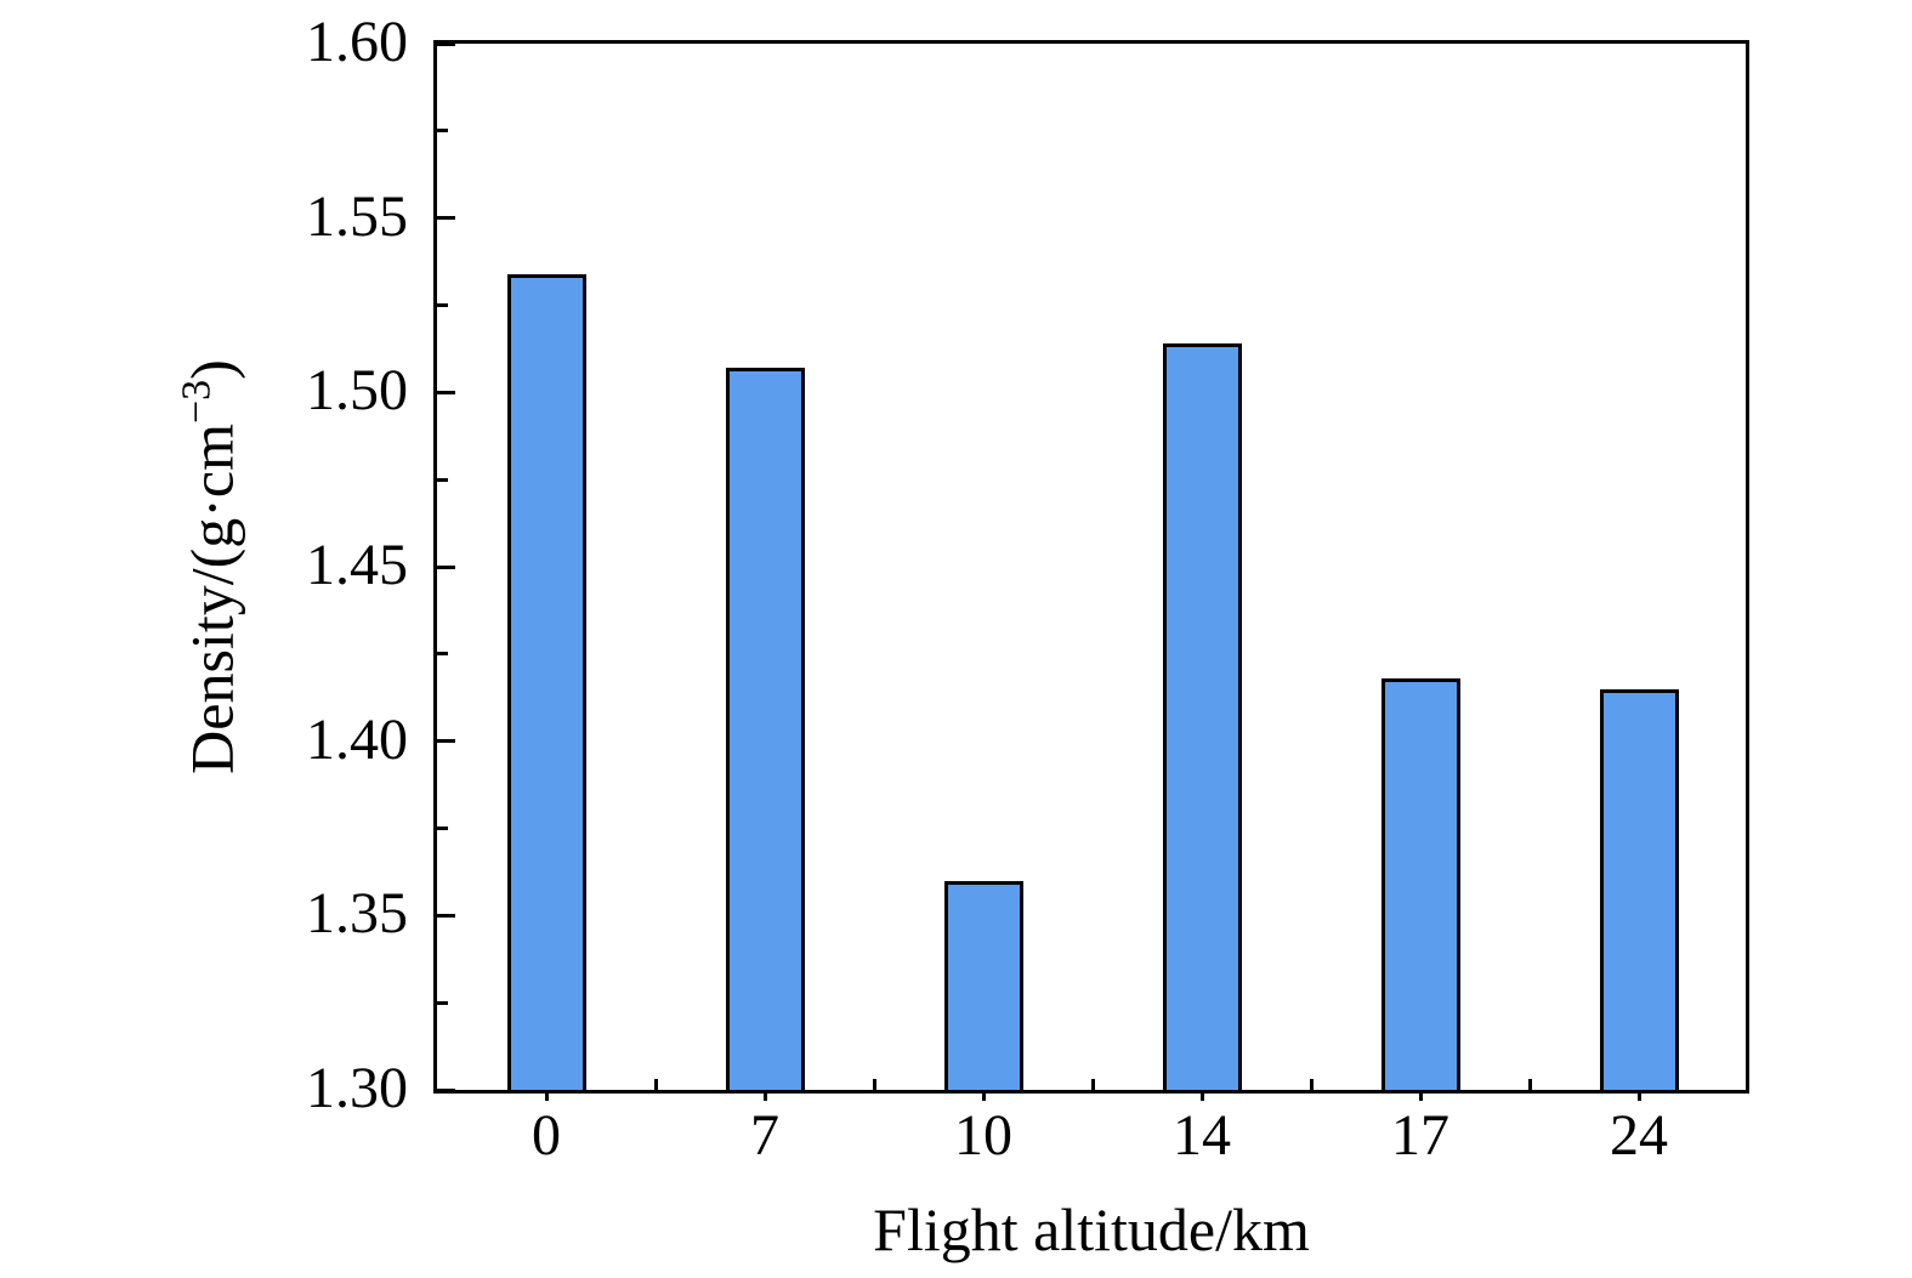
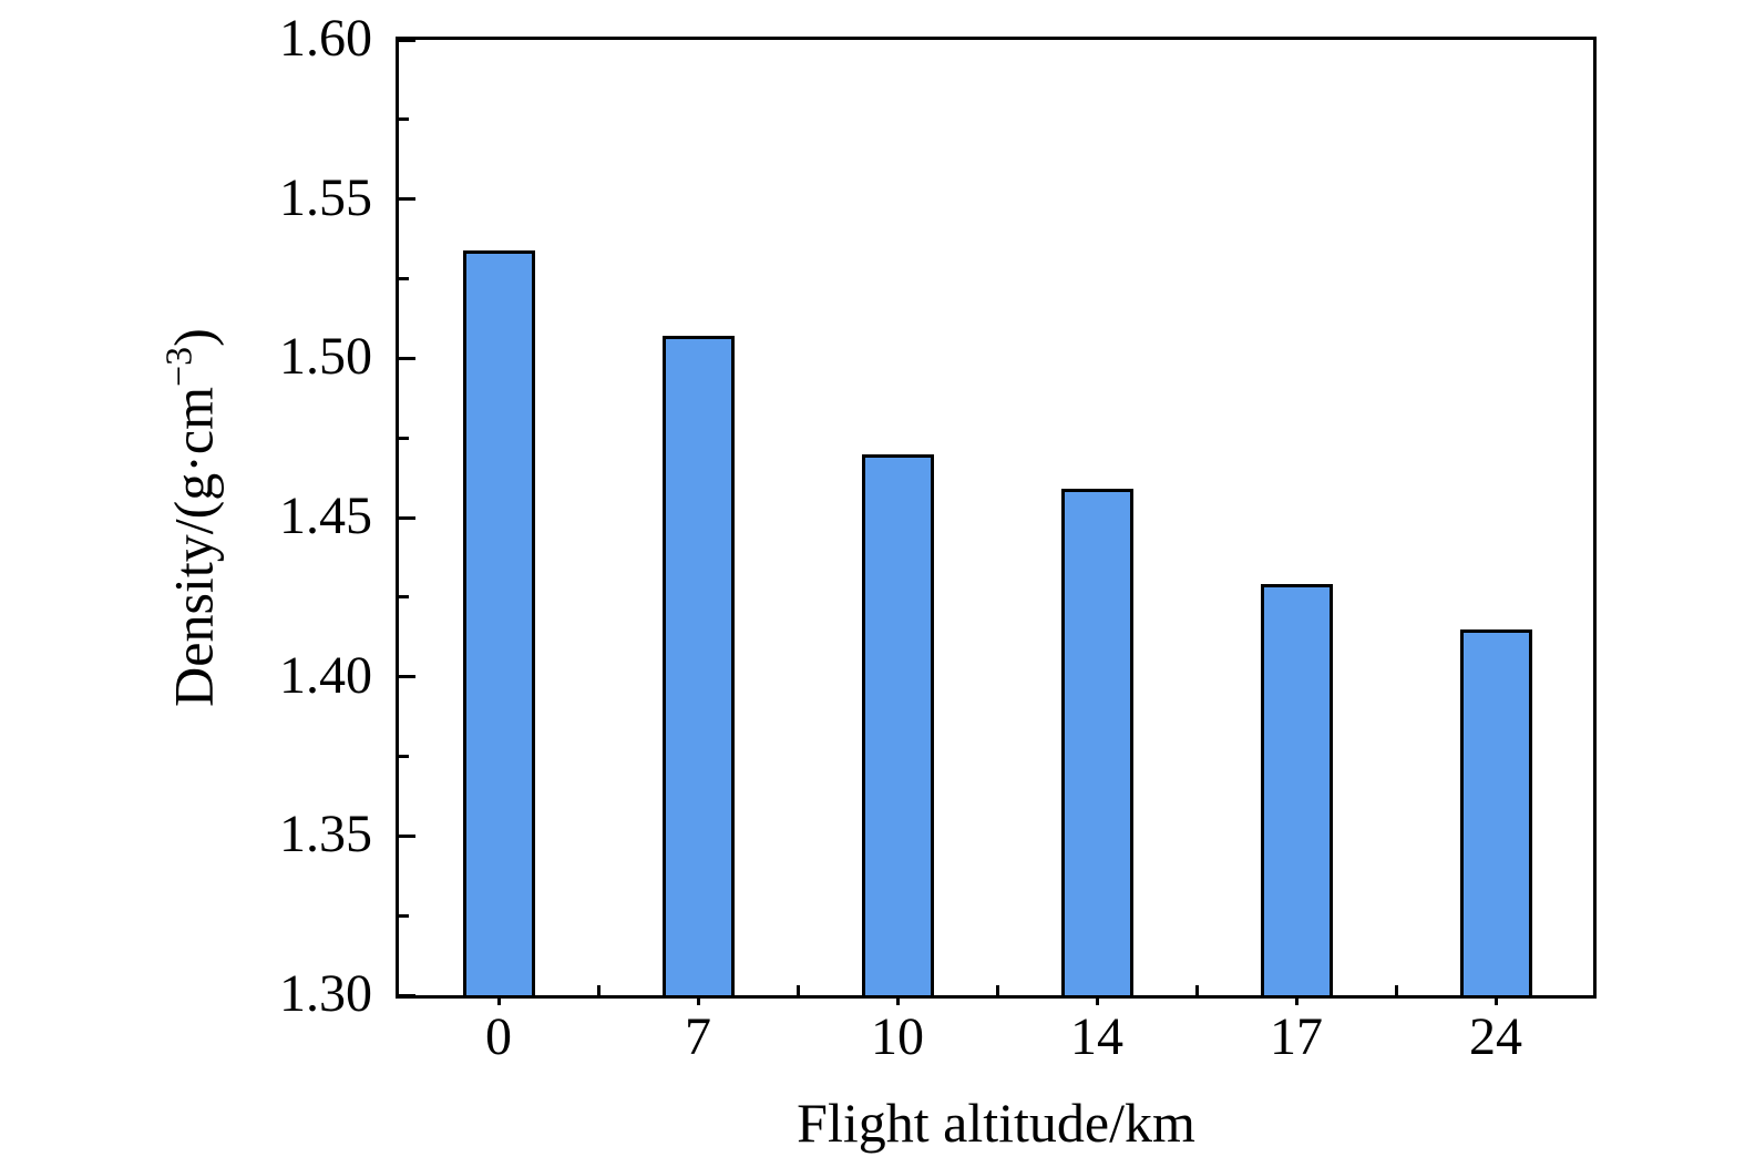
10: 1.360 -> 1.470
14: 1.514 -> 1.459
17: 1.418 -> 1.429
